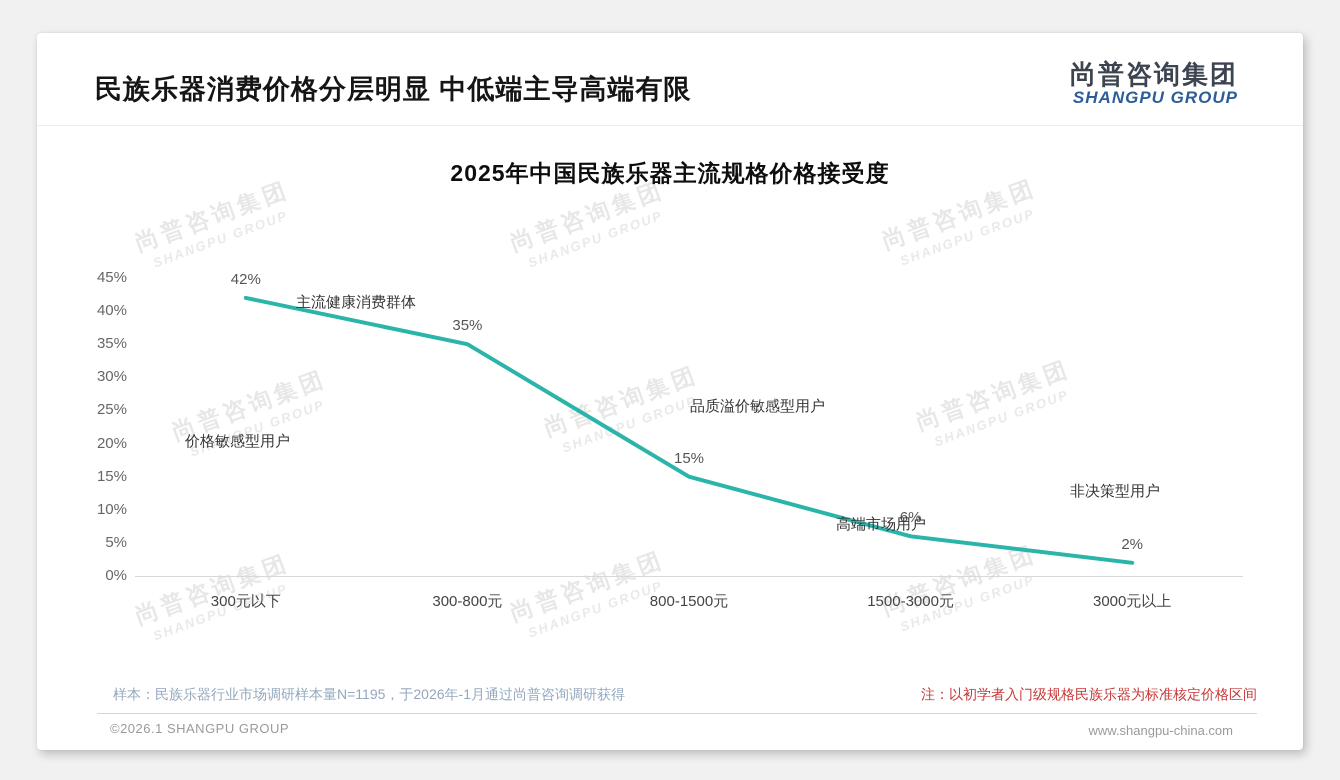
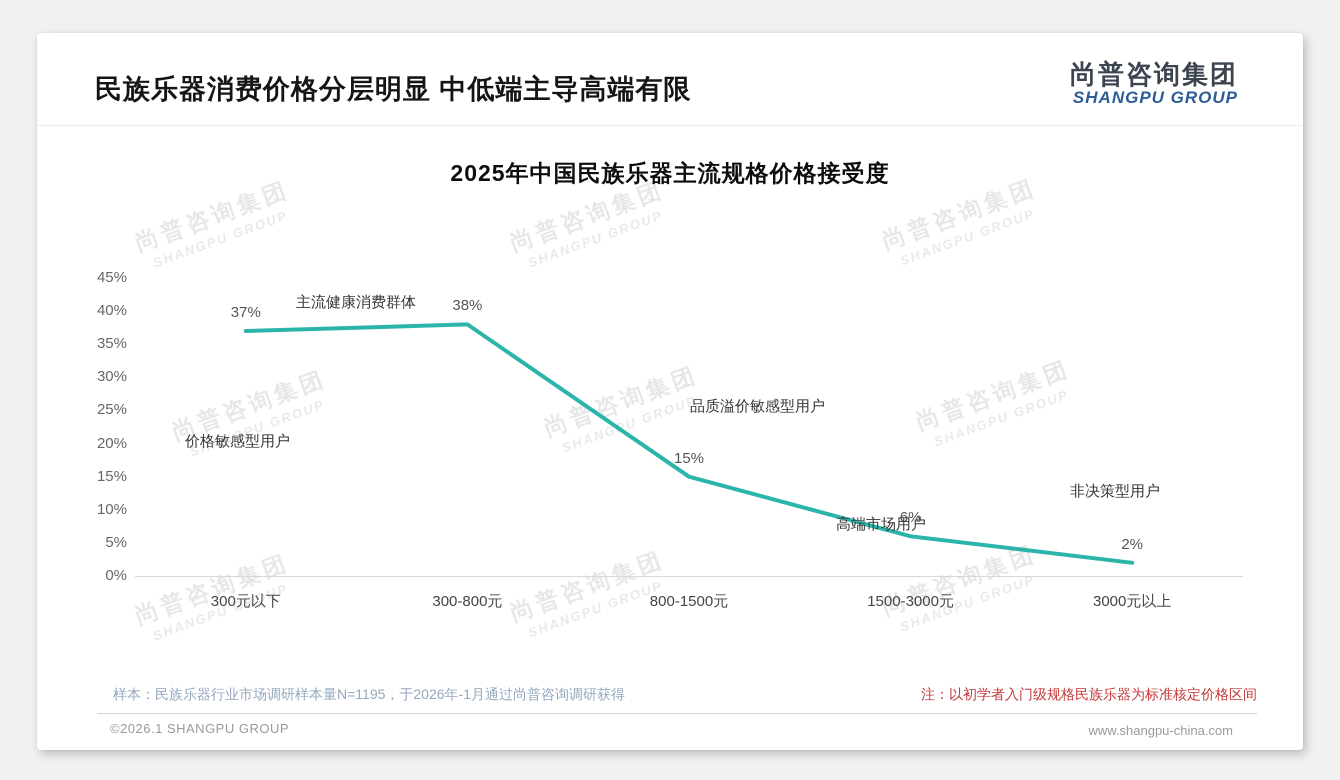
300元以下: 42% -> 37%
300-800元: 35% -> 38%
